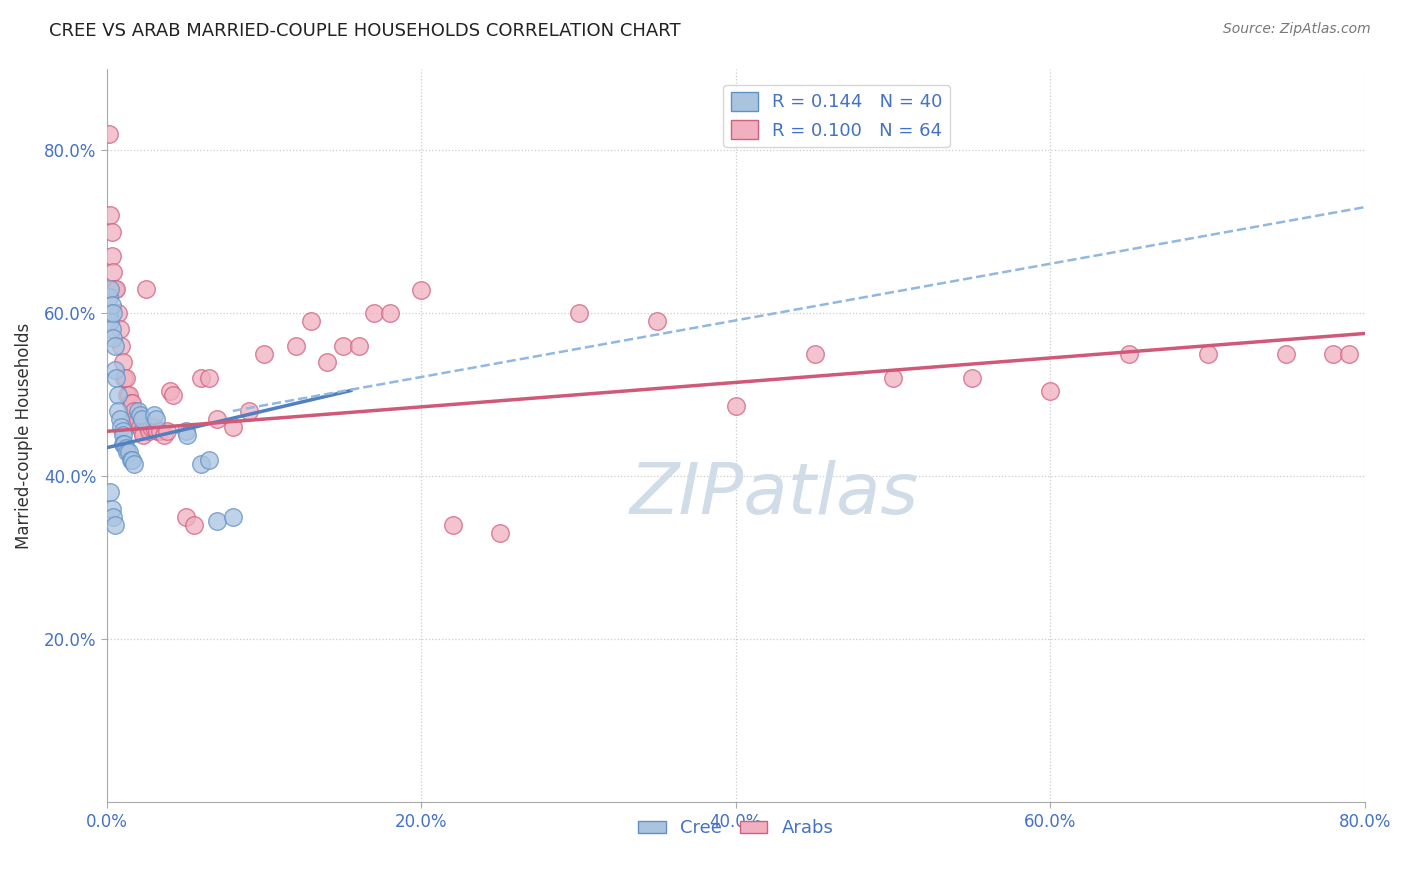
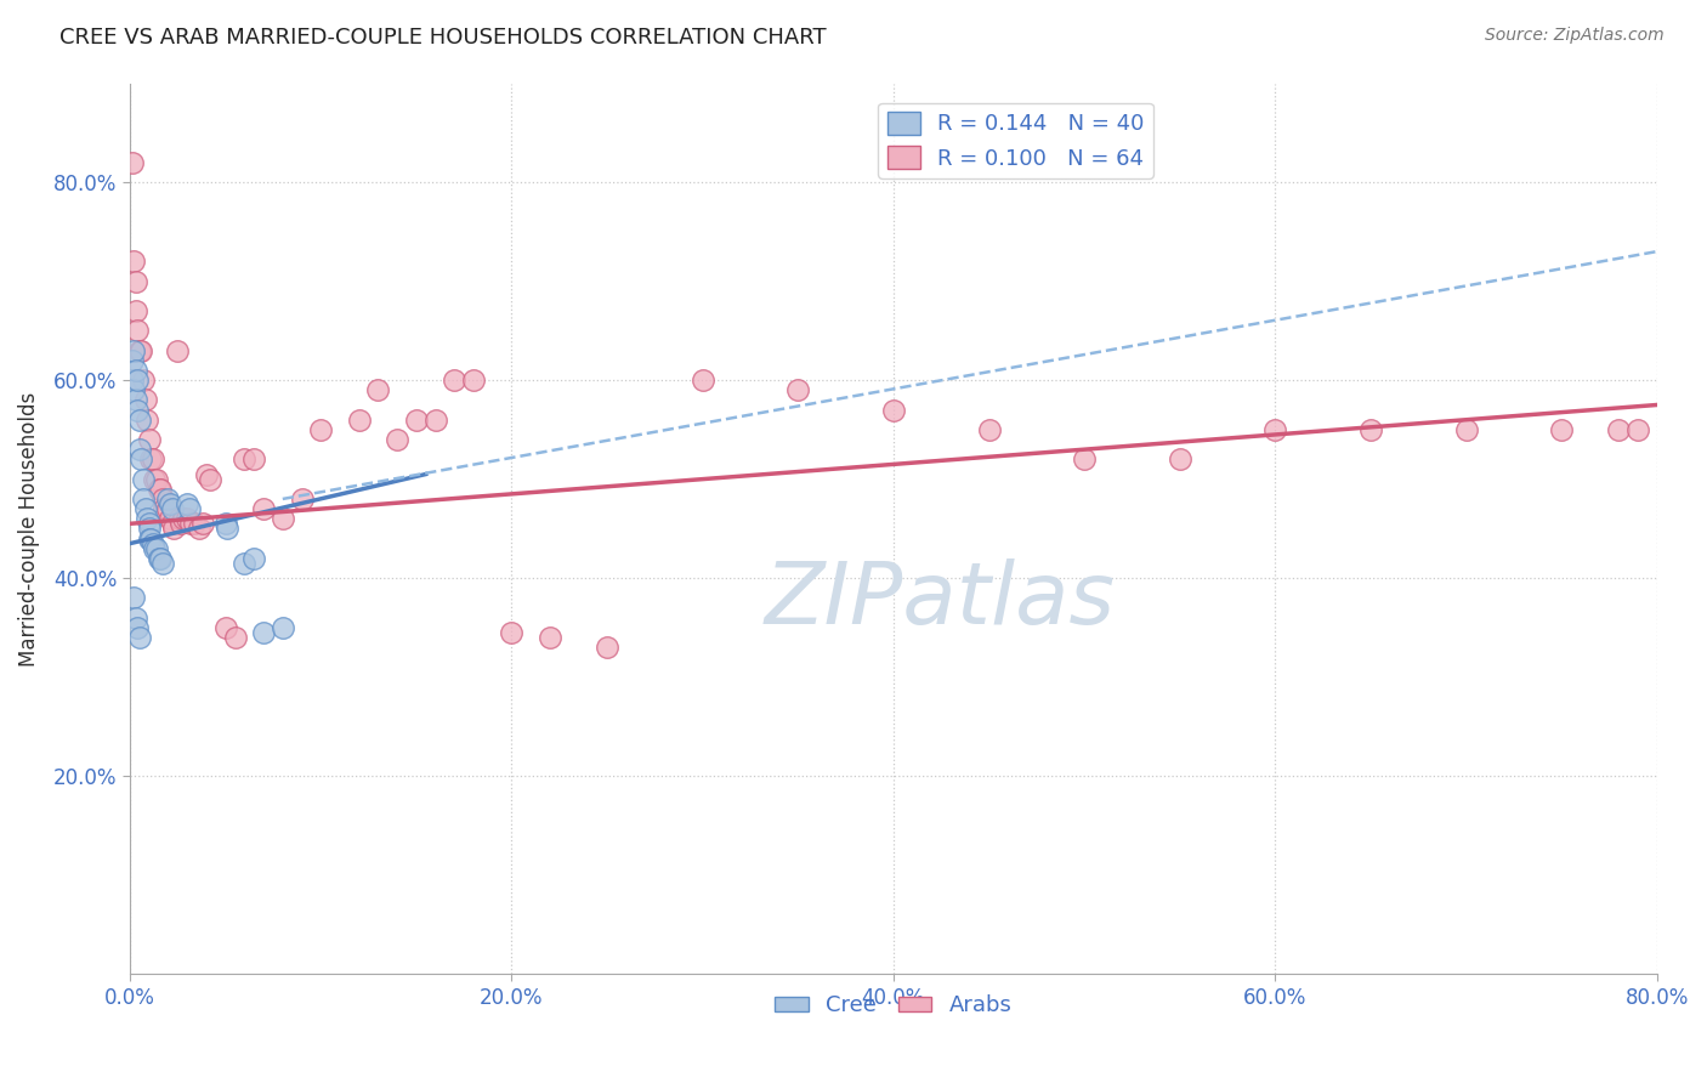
Arabs/20.0%: 62.8% -> 34.5%
Arabs/40.0%: 48.6% -> 57.0%
Arabs/60.0%: 50.4% -> 55.0%
